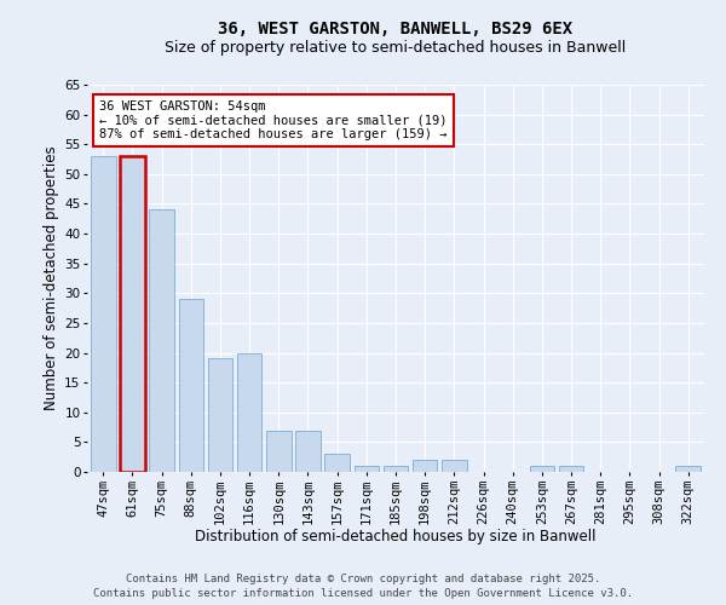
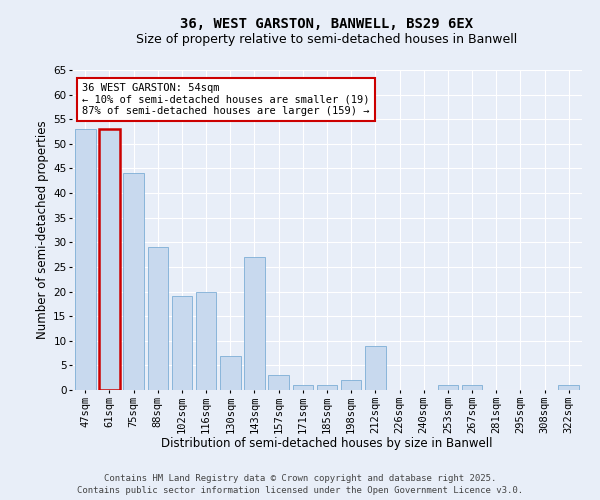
143sqm: 7 -> 27
212sqm: 2 -> 9
